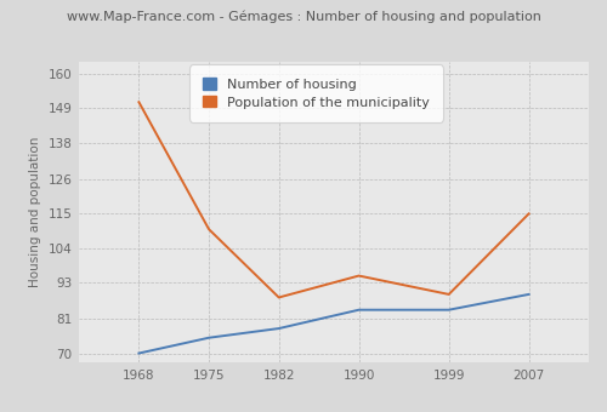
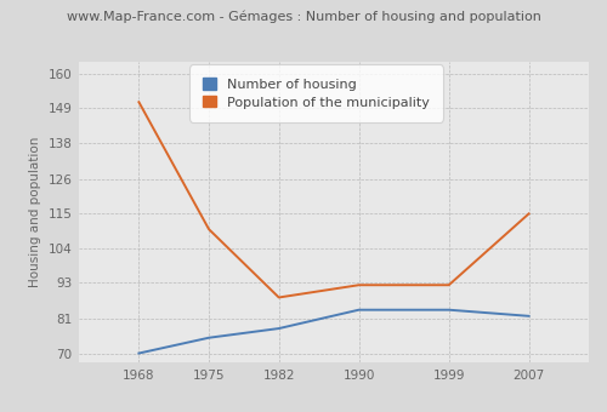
Population of the municipality/1990: 95 -> 92
Population of the municipality/1999: 89 -> 92
Number of housing/2007: 89 -> 82
